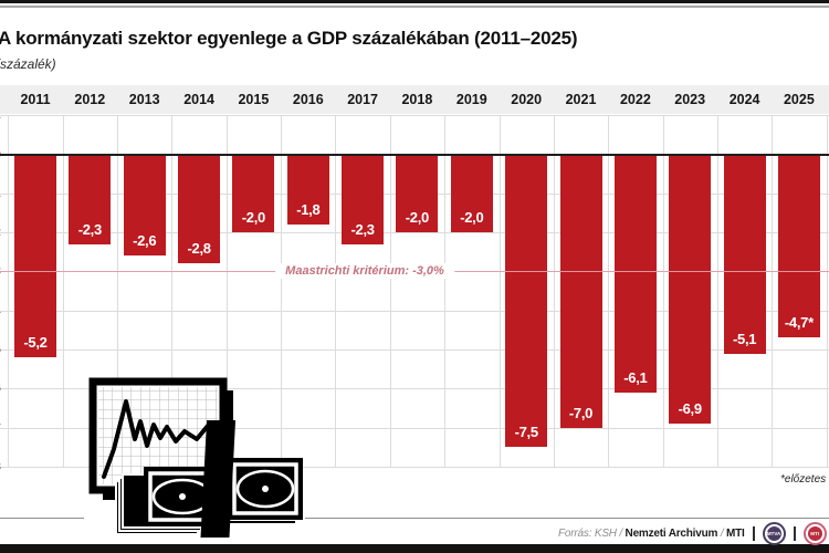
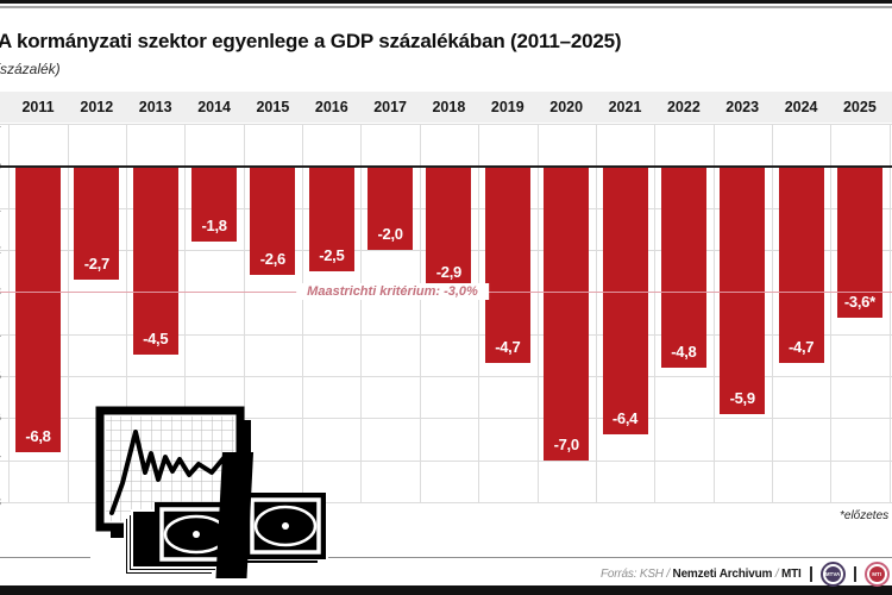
2011: -5,2 -> -6,8
2012: -2,3 -> -2,7
2013: -2,6 -> -4,5
2014: -2,8 -> -1,8
2015: -2,0 -> -2,6
2016: -1,8 -> -2,5
2017: -2,3 -> -2,0
2018: -2,0 -> -2,9
2019: -2,0 -> -4,7
2020: -7,5 -> -7,0
2021: -7,0 -> -6,4
2022: -6,1 -> -4,8
2023: -6,9 -> -5,9
2024: -5,1 -> -4,7
2025: -4,7 -> -3,6
